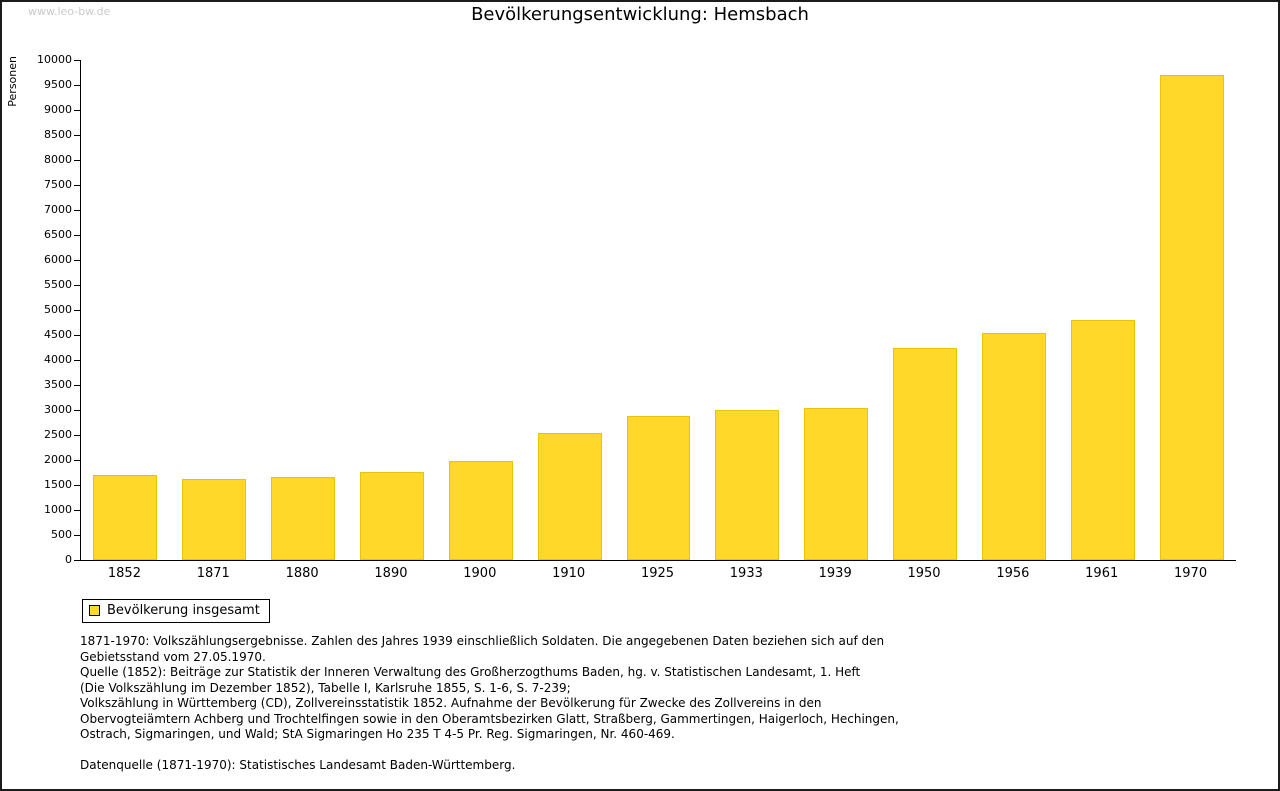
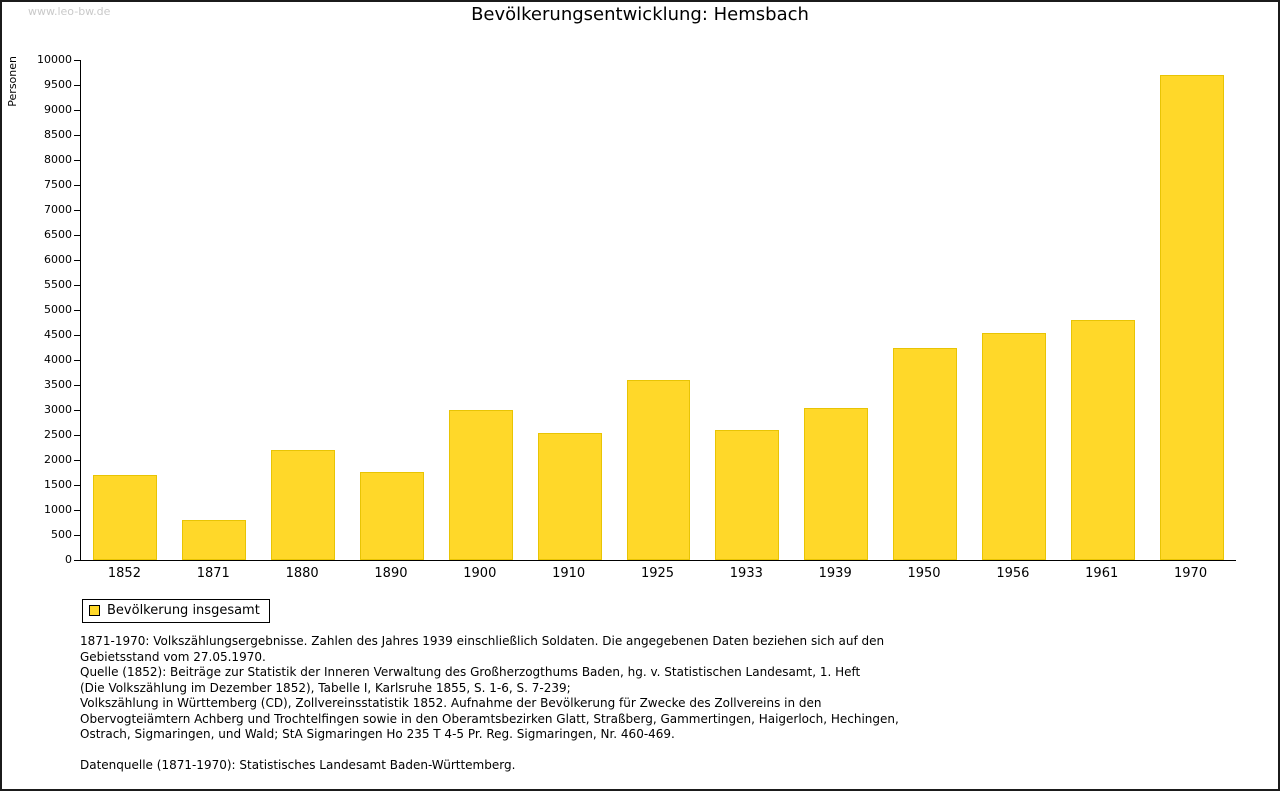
1871: 1600 -> 800
1880: 1700 -> 2200
1900: 2000 -> 3000
1925: 2900 -> 3600
1933: 3000 -> 2600
